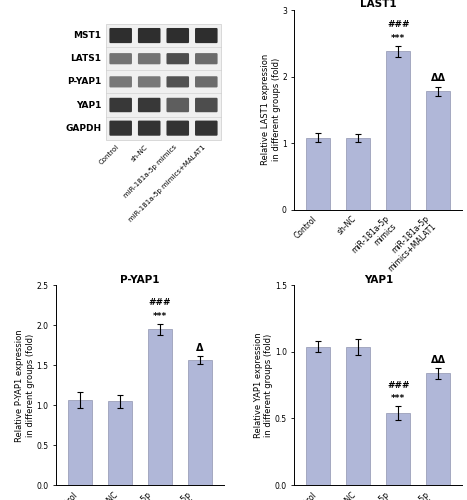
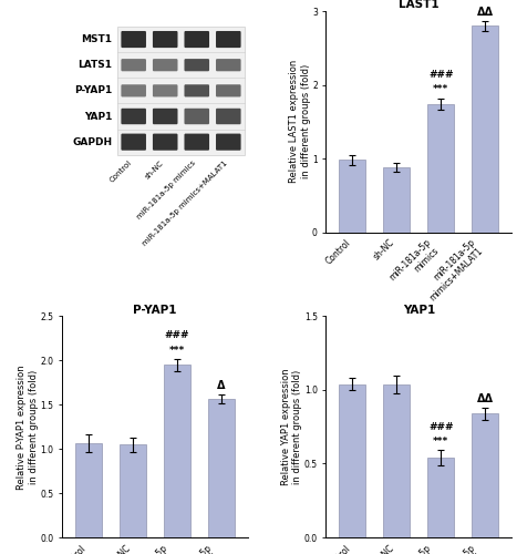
LAST1/Control: 1.08 -> 0.98
LAST1/sh-NC: 1.07 -> 0.88
LAST1/miR-181a-5p mimics: 2.38 -> 1.74
LAST1/miR-181a-5p mimics+MALAT1: 1.78 -> 2.80
